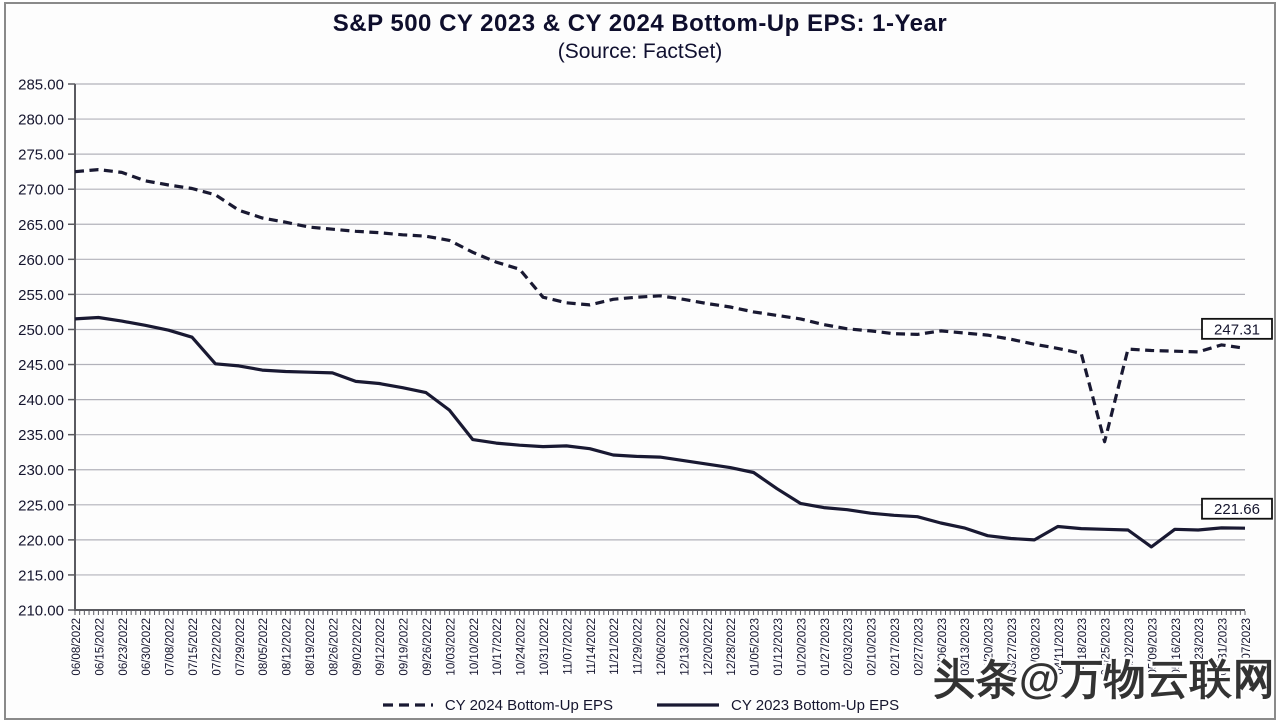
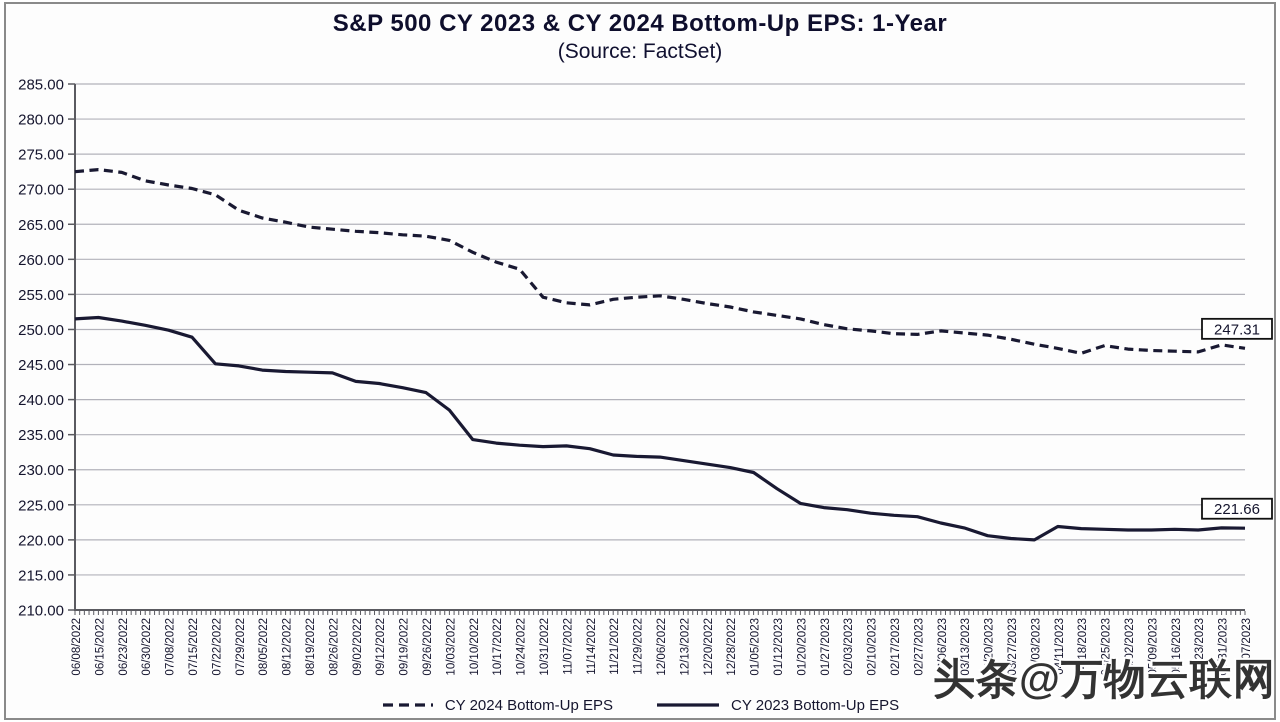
CY 2024 Bottom-Up EPS/04/25/2023: 234 -> 248
CY 2023 Bottom-Up EPS/05/09/2023: 219 -> 221
